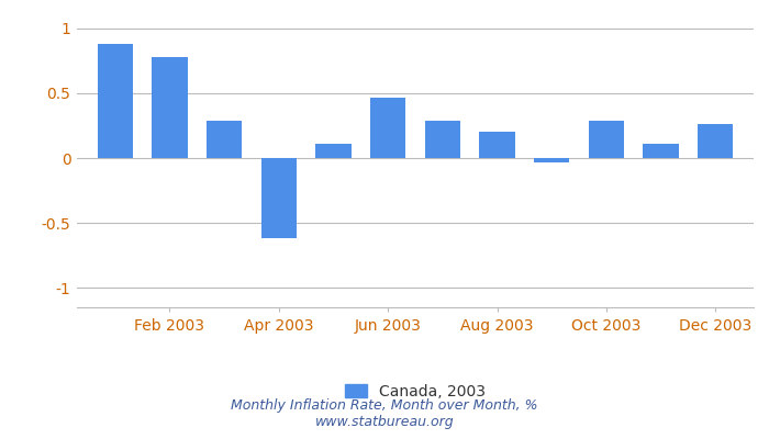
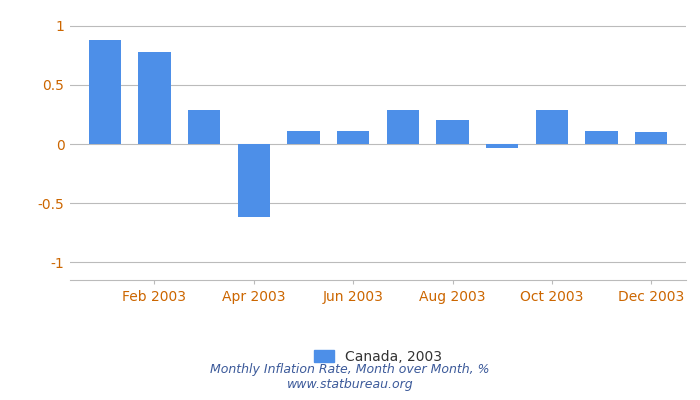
Jun 2003: 0.47 -> 0.11
Dec 2003: 0.26 -> 0.10
